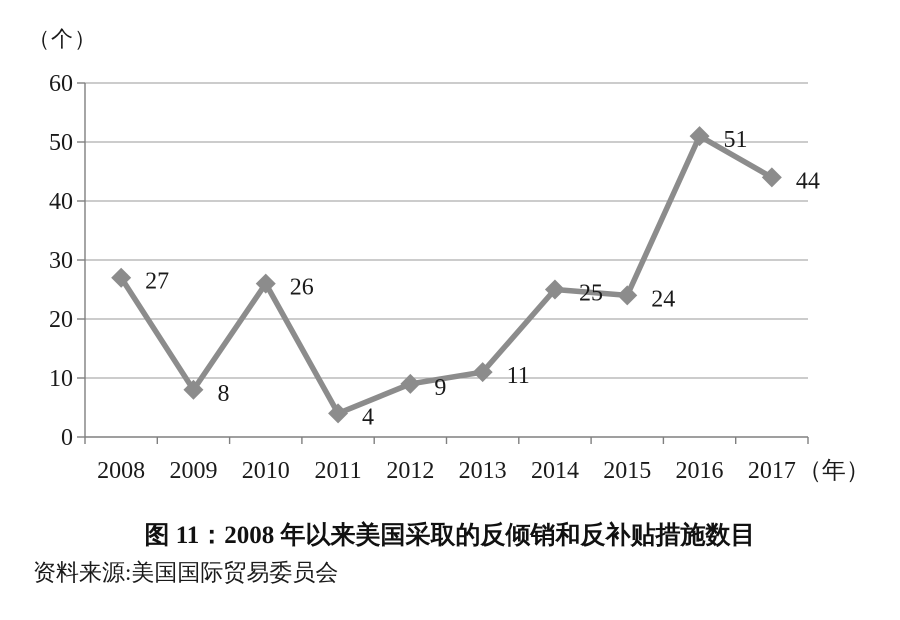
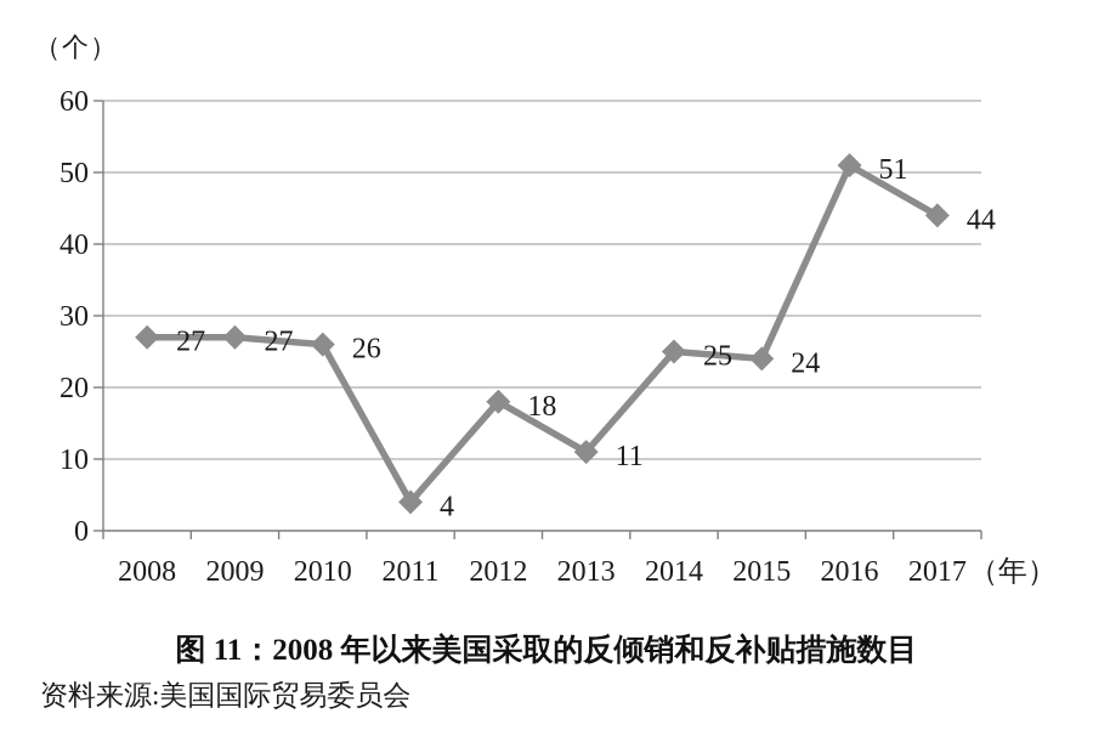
2009: 8 -> 27
2012: 9 -> 18
